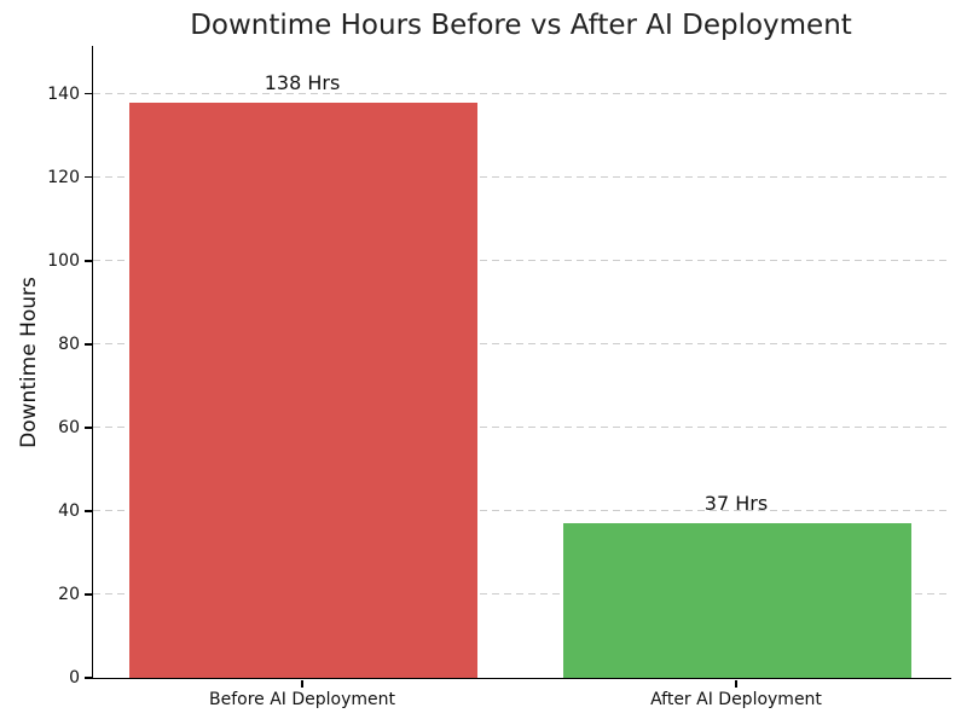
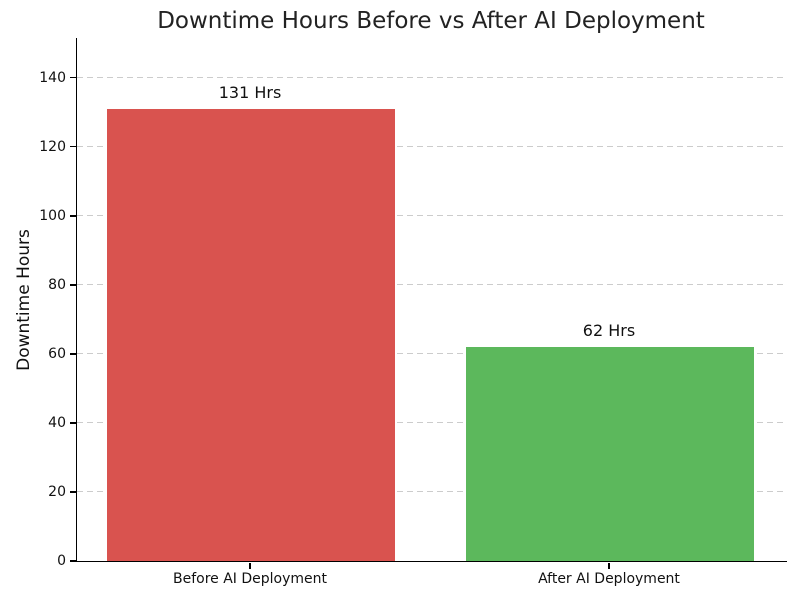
Before AI Deployment: 138 -> 131
After AI Deployment: 37 -> 62
